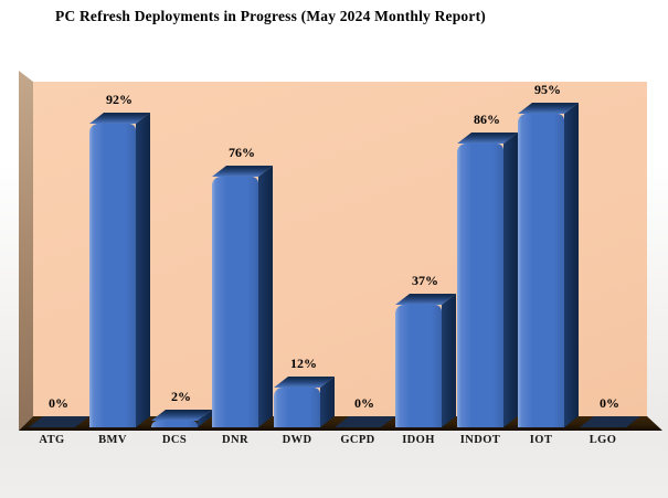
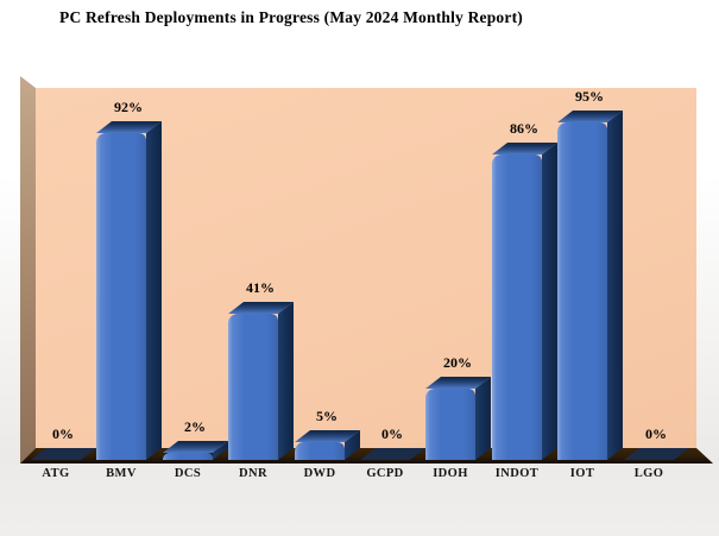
DNR: 76% -> 41%
DWD: 12% -> 5%
IDOH: 37% -> 20%
